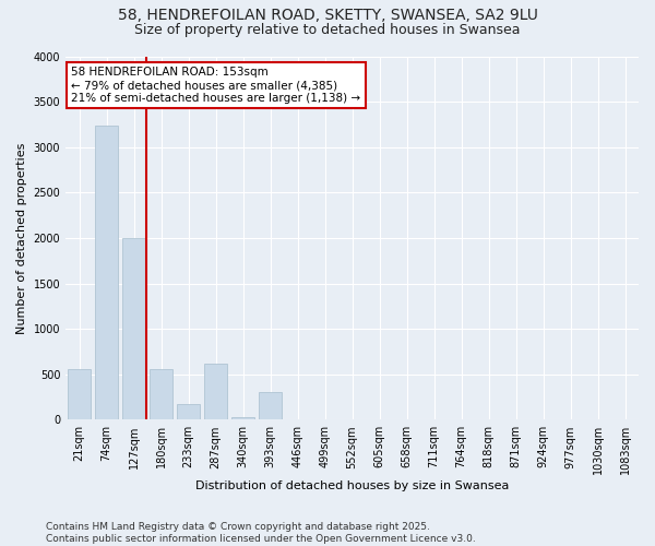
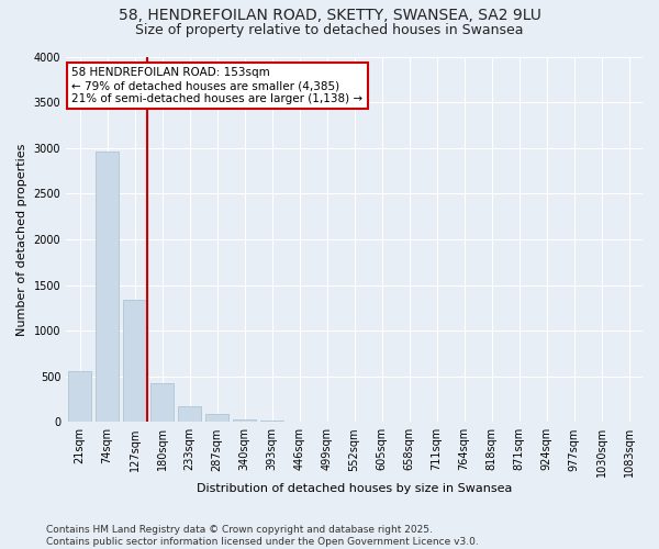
74sqm: 3240 -> 2960
127sqm: 2000 -> 1340
180sqm: 560 -> 430
287sqm: 620 -> 90
393sqm: 300 -> 20
